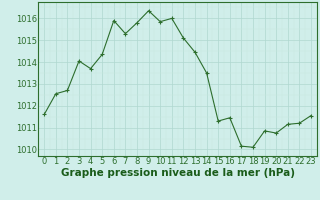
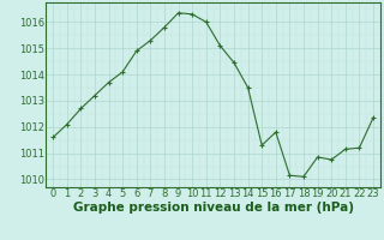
1: 1012.55 -> 1012.10
3: 1014.05 -> 1013.20
5: 1014.35 -> 1014.10
6: 1015.90 -> 1014.90
10: 1015.85 -> 1016.30
16: 1011.45 -> 1011.80
23: 1011.55 -> 1012.35
